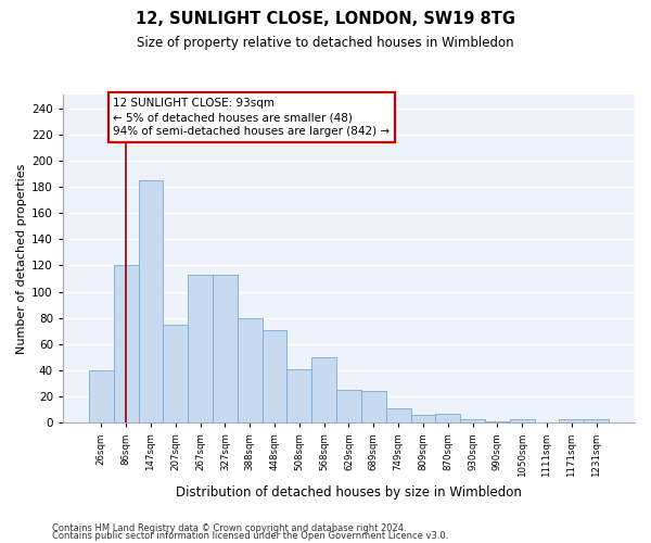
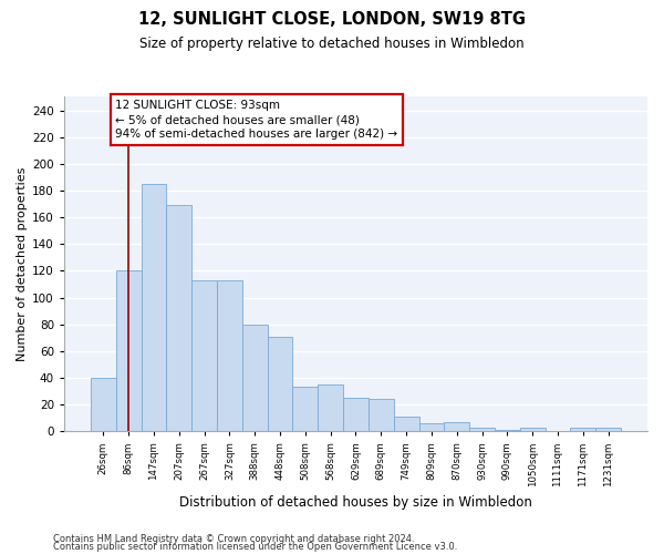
207sqm: 75 -> 169
508sqm: 41 -> 33
568sqm: 50 -> 35
